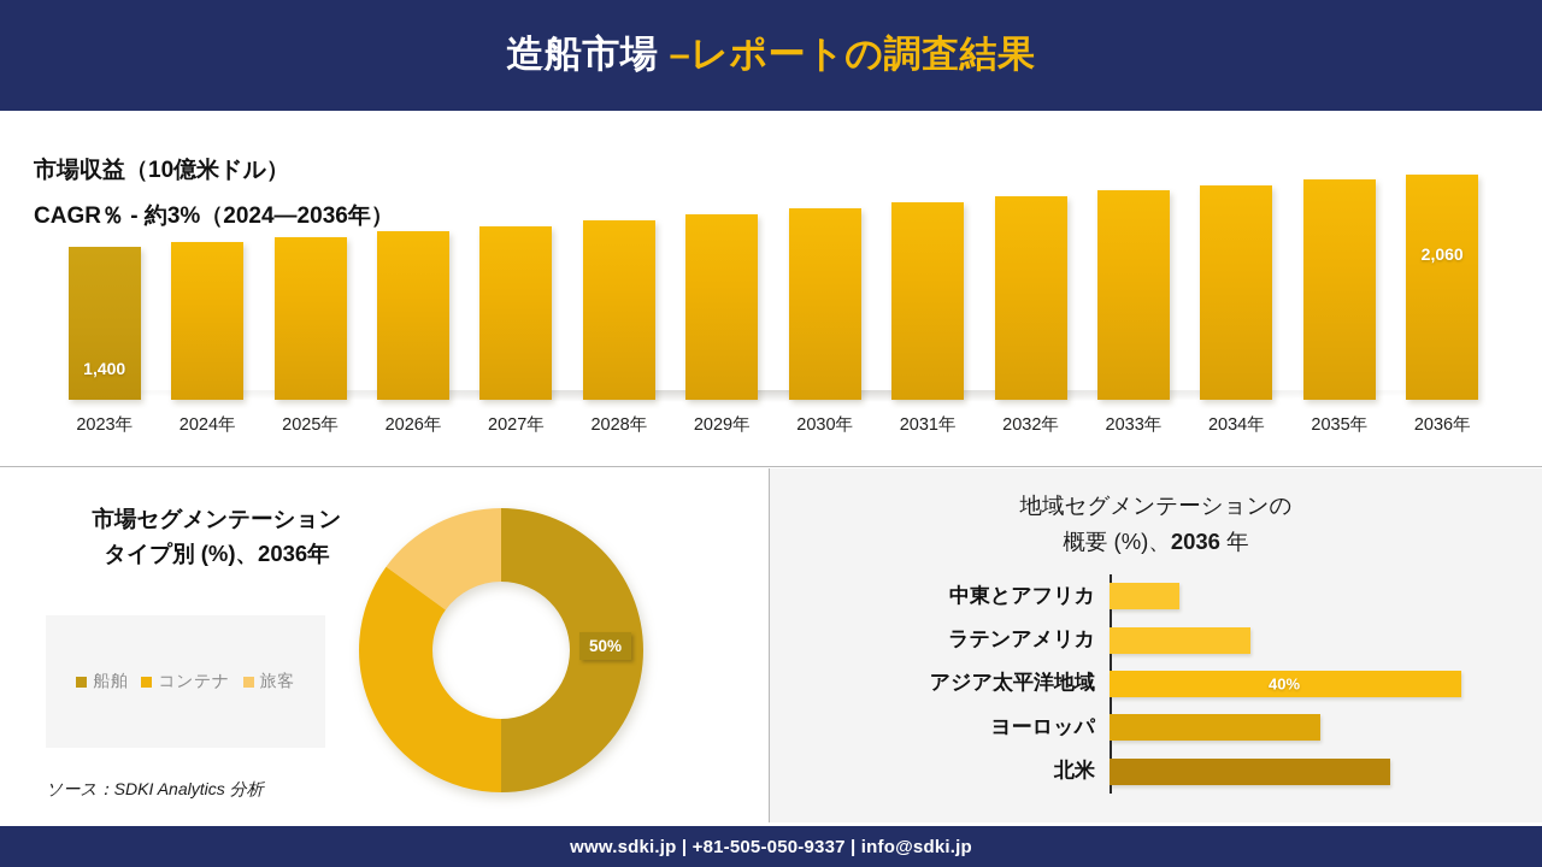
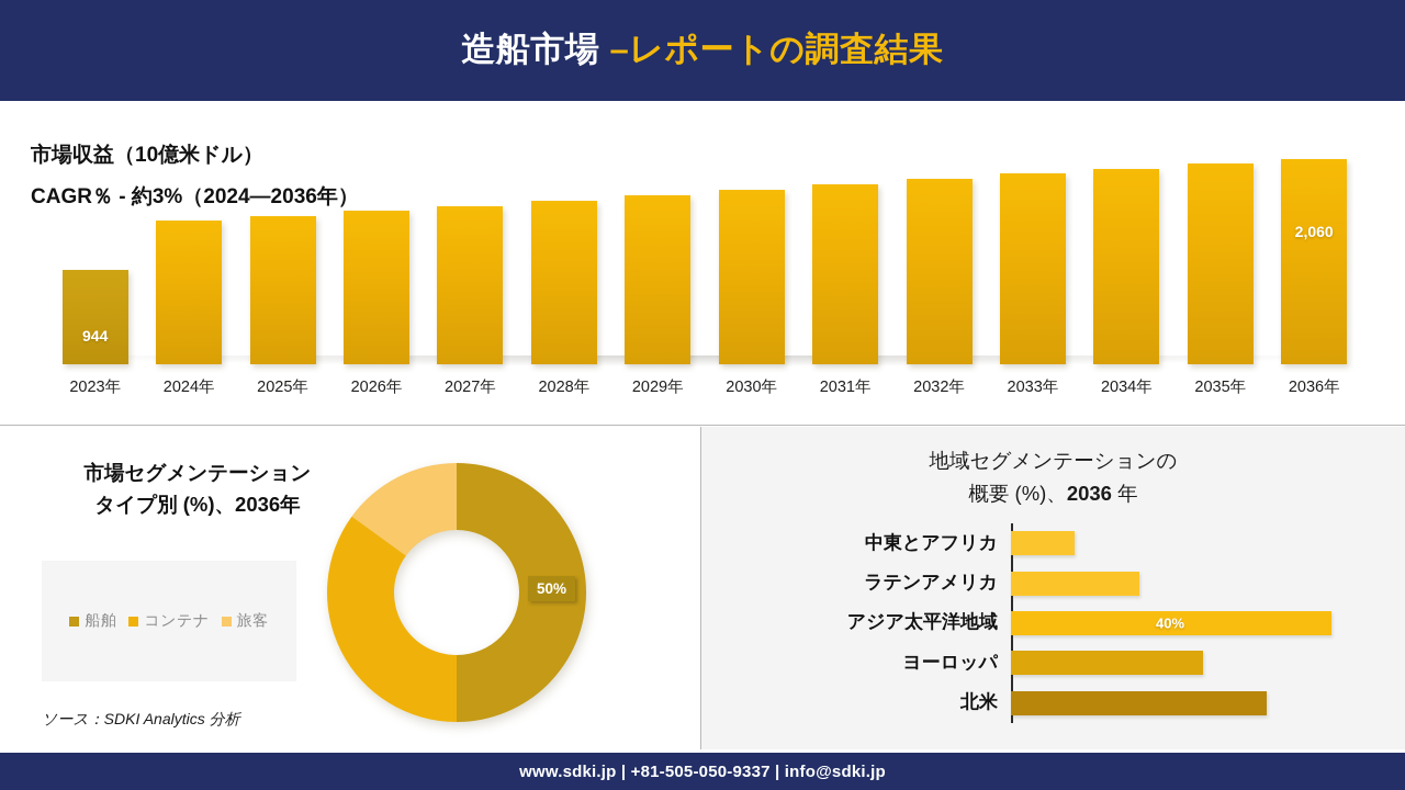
市場収益（10億米ドル）/2023年: 1,400 -> 944
